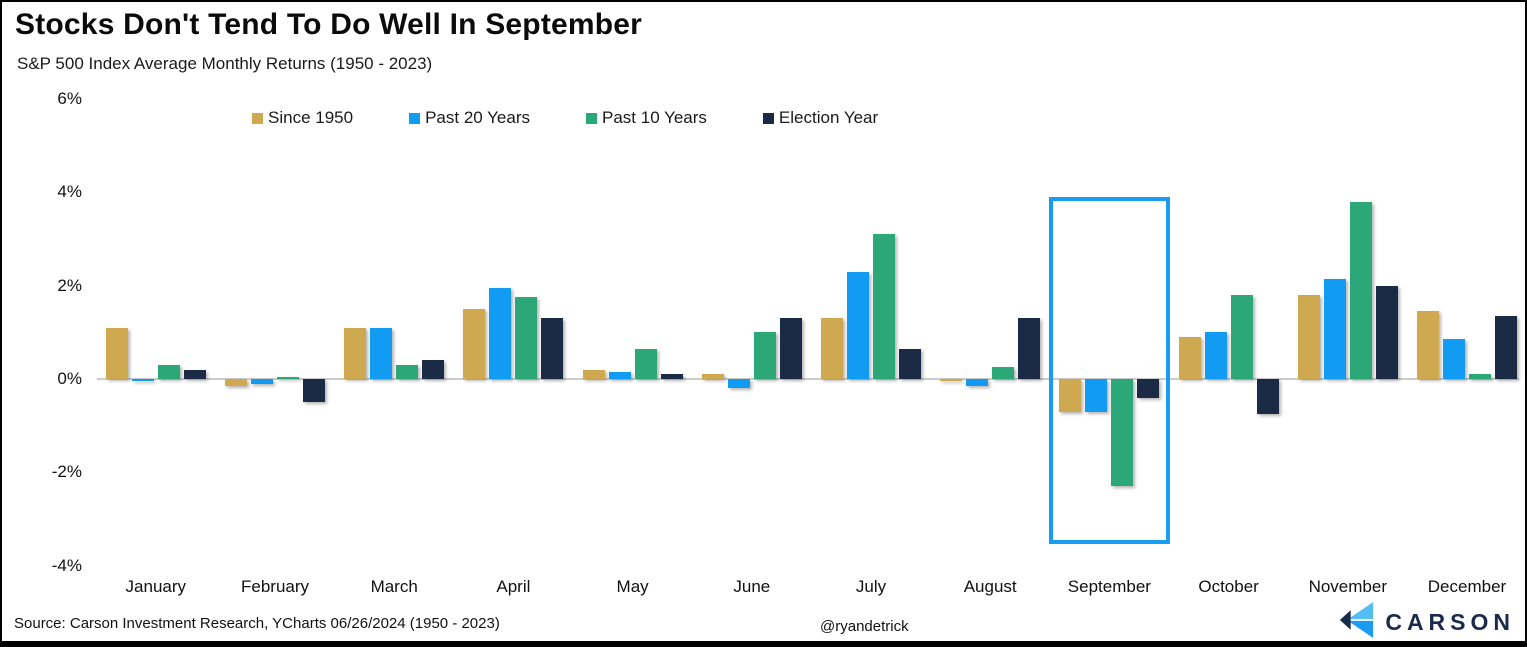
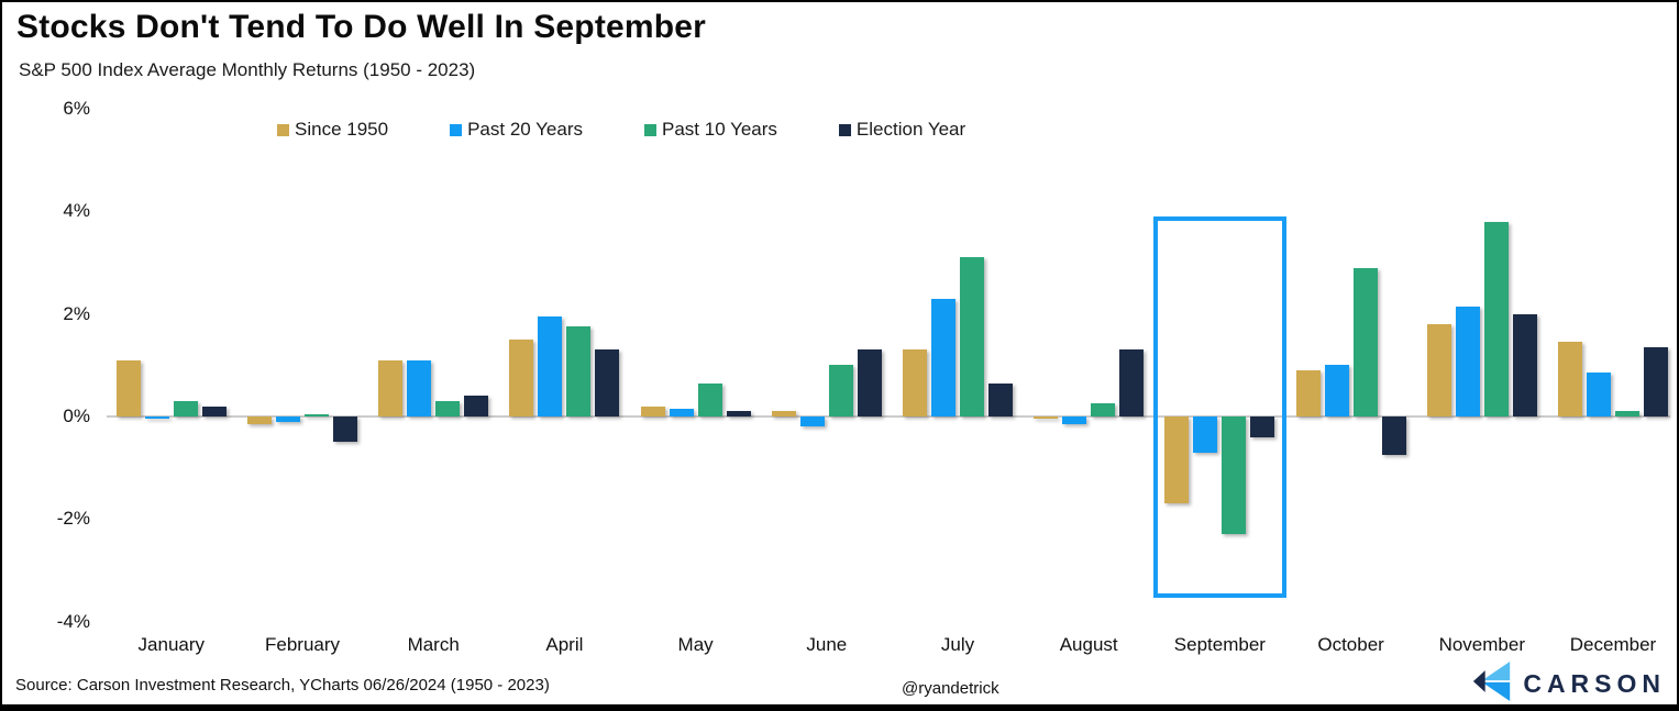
Since 1950/September: -0.7% -> -1.7%
Past 10 Years/October: 1.8% -> 2.9%
